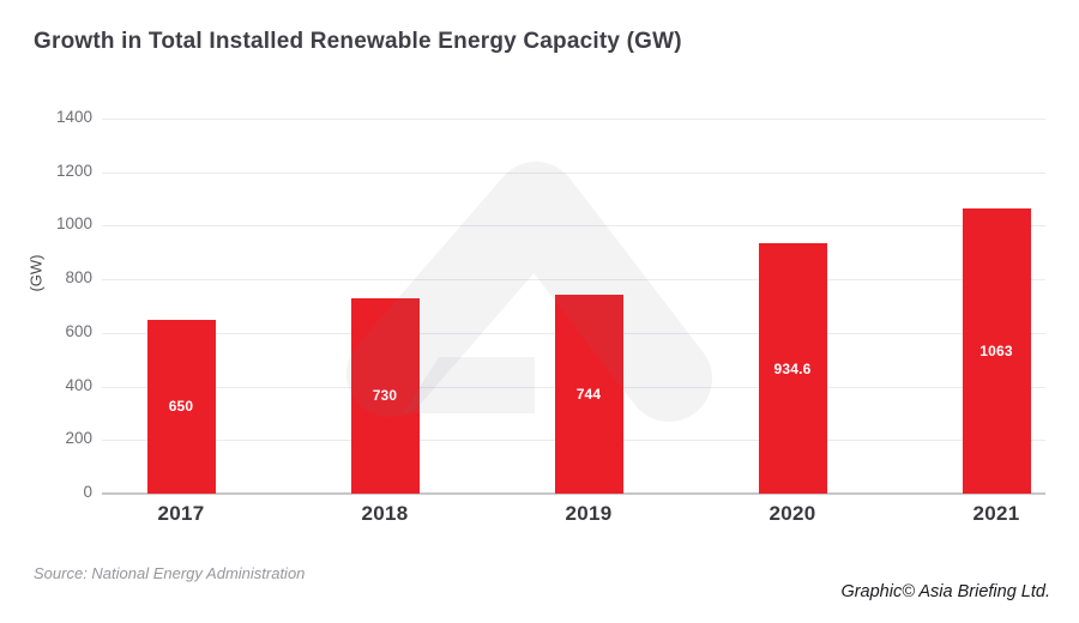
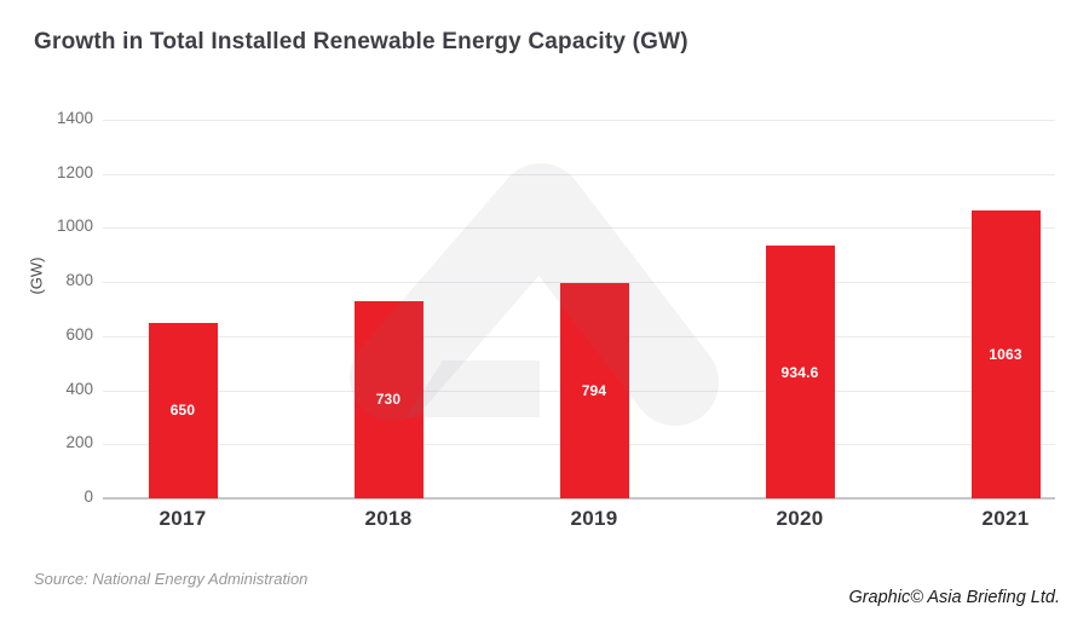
2019: 744 -> 794
